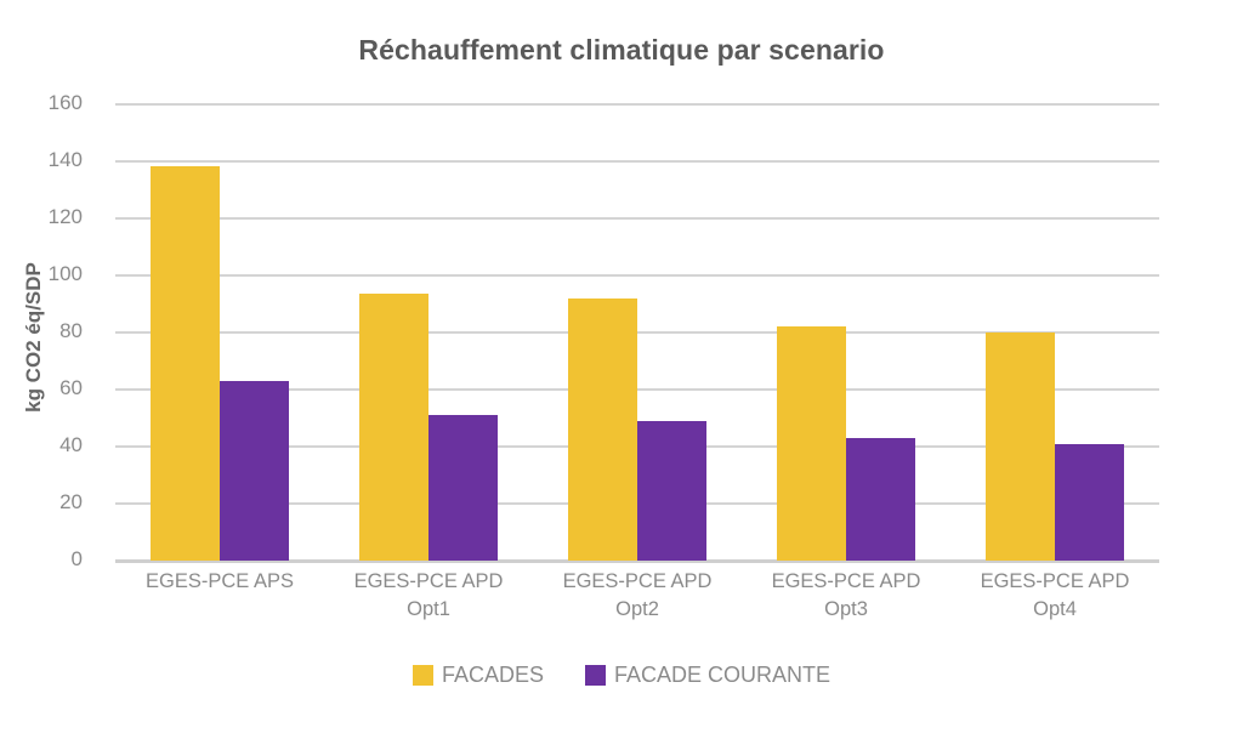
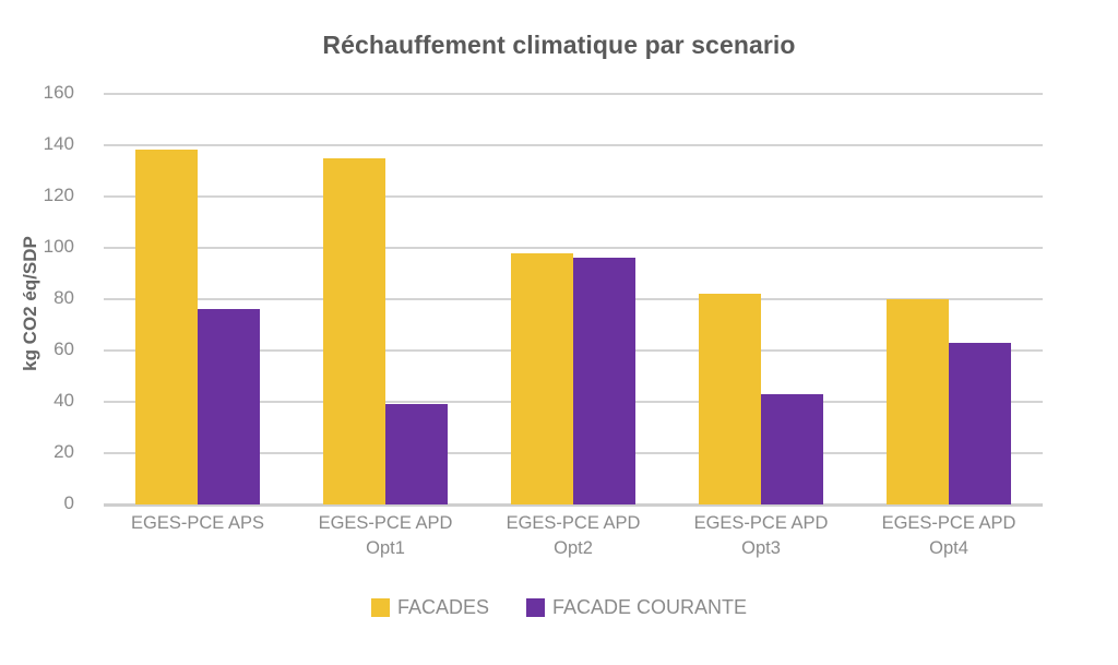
FACADE COURANTE/EGES-PCE APS: 63 -> 76
FACADES/EGES-PCE APD Opt1: 94 -> 135
FACADE COURANTE/EGES-PCE APD Opt1: 51 -> 39
FACADES/EGES-PCE APD Opt2: 92 -> 98
FACADE COURANTE/EGES-PCE APD Opt2: 49 -> 96
FACADE COURANTE/EGES-PCE APD Opt4: 41 -> 63
